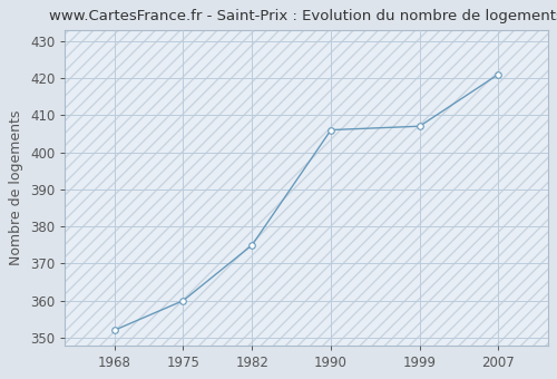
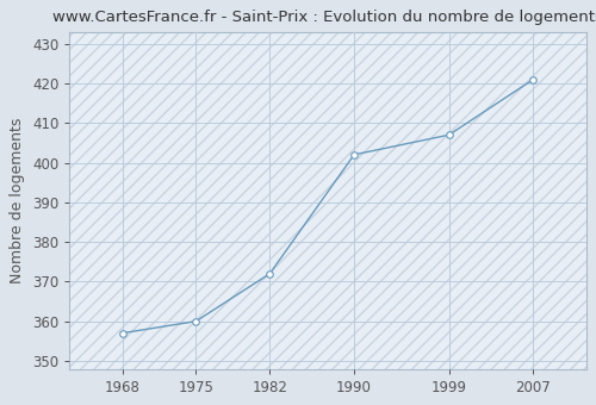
1968: 352 -> 357
1982: 375 -> 372
1990: 406 -> 402
